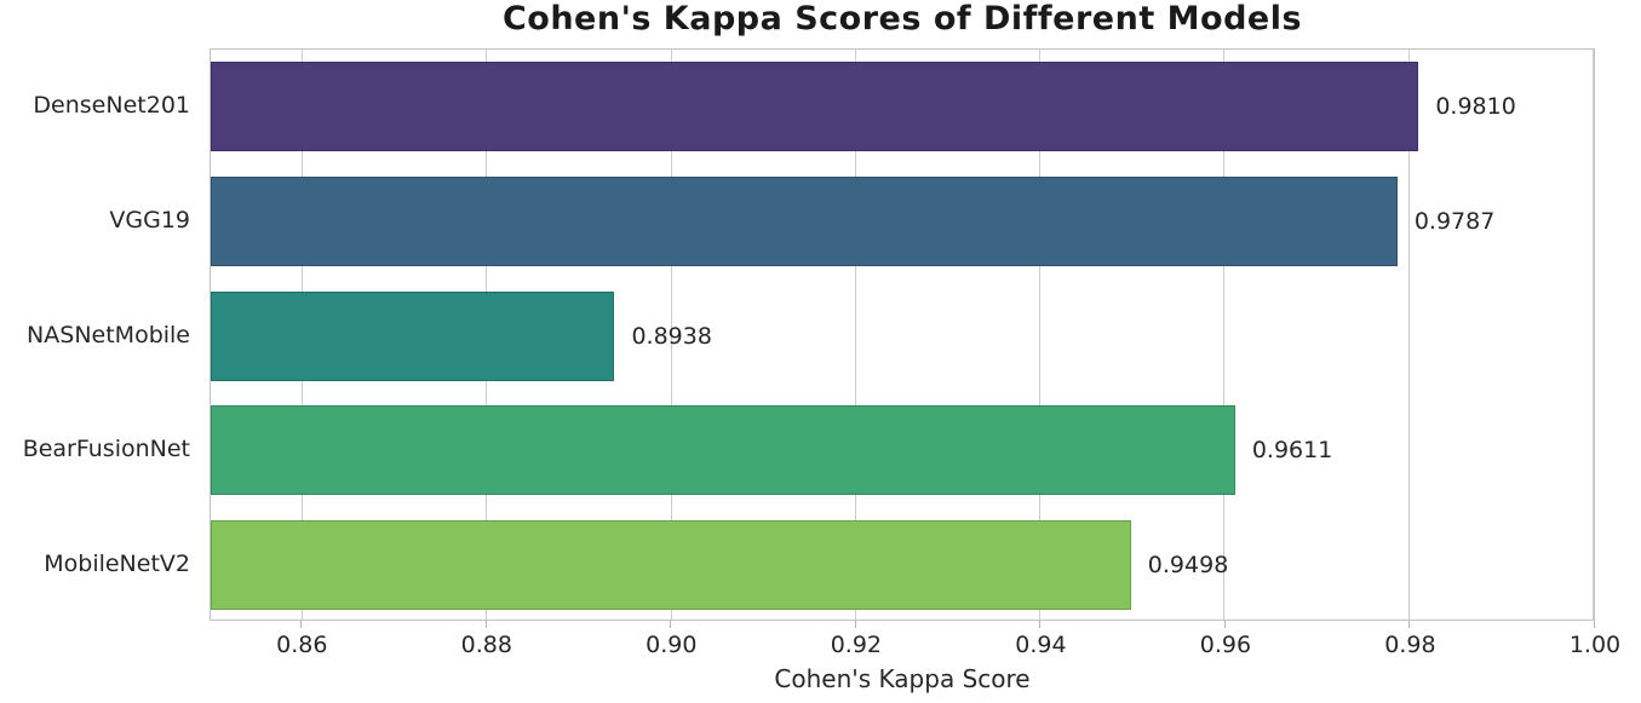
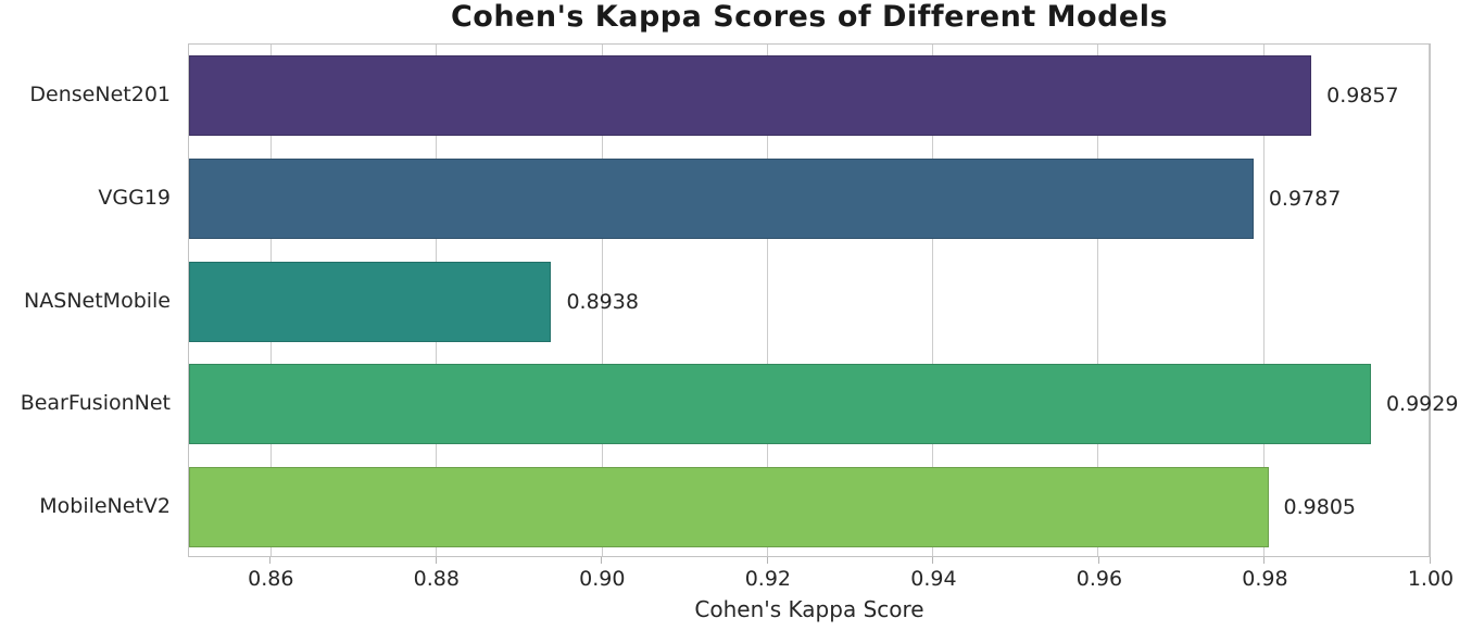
DenseNet201: 0.9810 -> 0.9857
BearFusionNet: 0.9611 -> 0.9929
MobileNetV2: 0.9498 -> 0.9805
